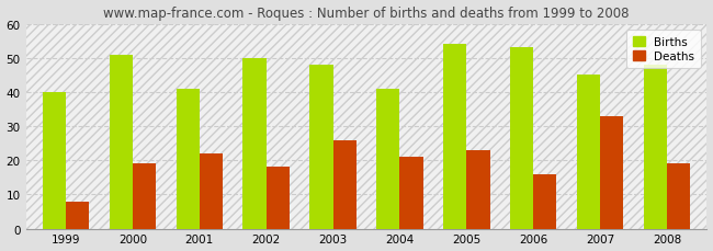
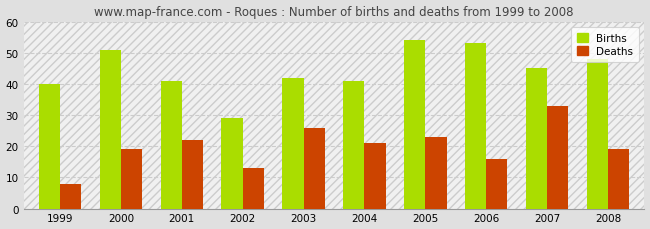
Births/2002: 50 -> 29
Deaths/2002: 18 -> 13
Births/2003: 48 -> 42
